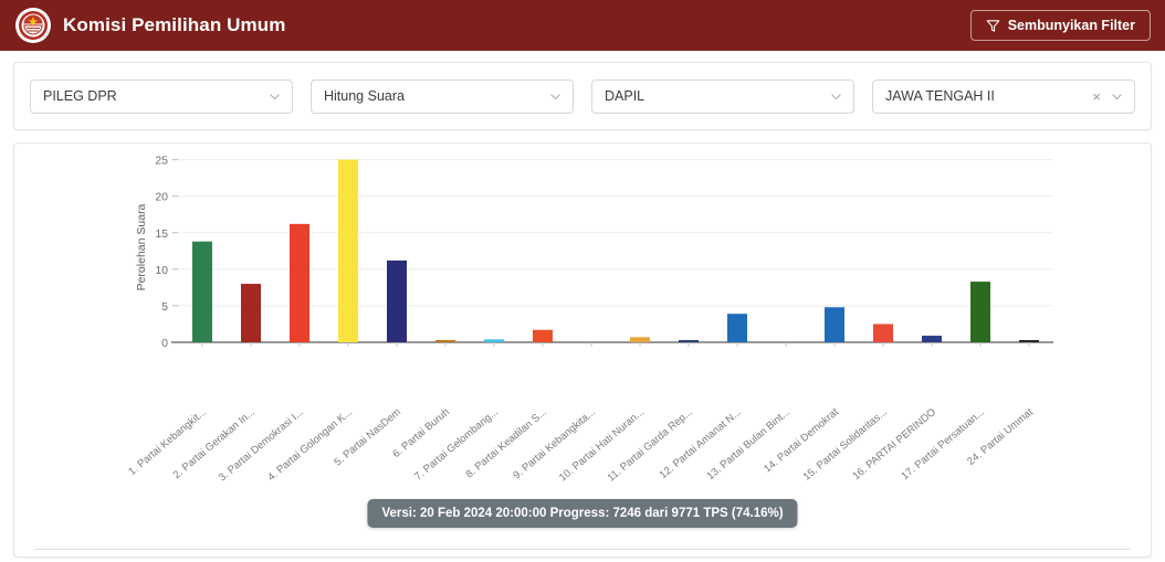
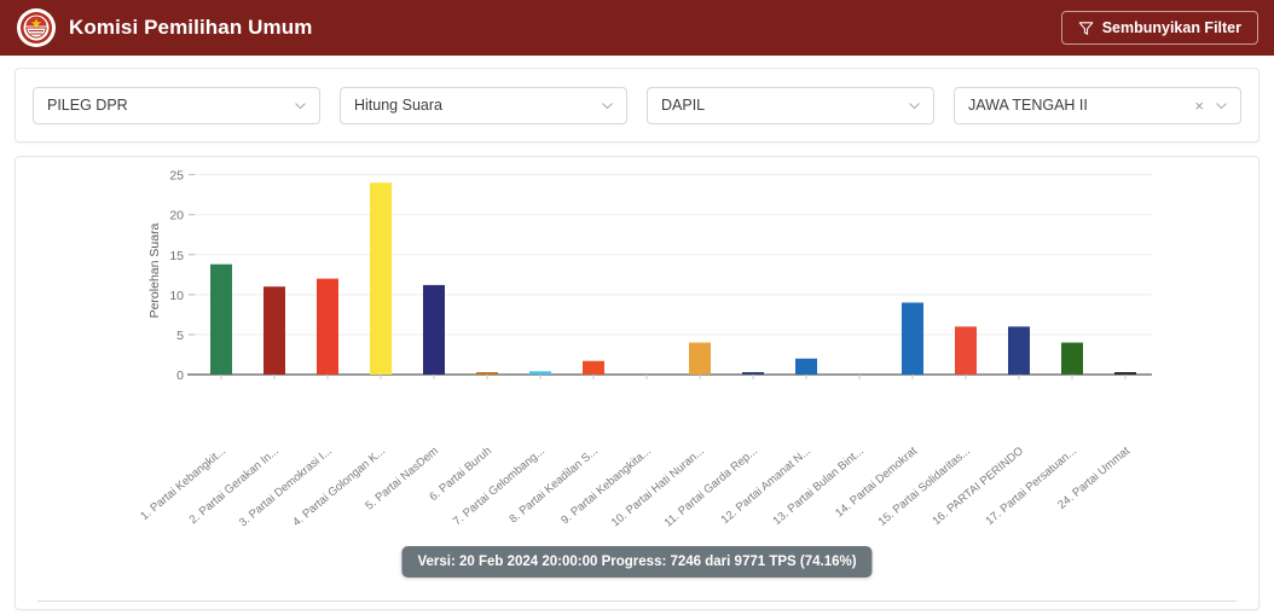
2. Partai Gerakan In...: 8 -> 11
3. Partai Demokrasi I...: 16 -> 12
4. Partai Golongan K...: 25 -> 24
10. Partai Hati Nuran...: 1 -> 4
12. Partai Amanat N...: 4 -> 2
14. Partai Demokrat: 5 -> 9
15. Partai Solidaritas...: 2 -> 6
16. PARTAI PERINDO: 1 -> 6
17. Partai Persatuan...: 8 -> 4
